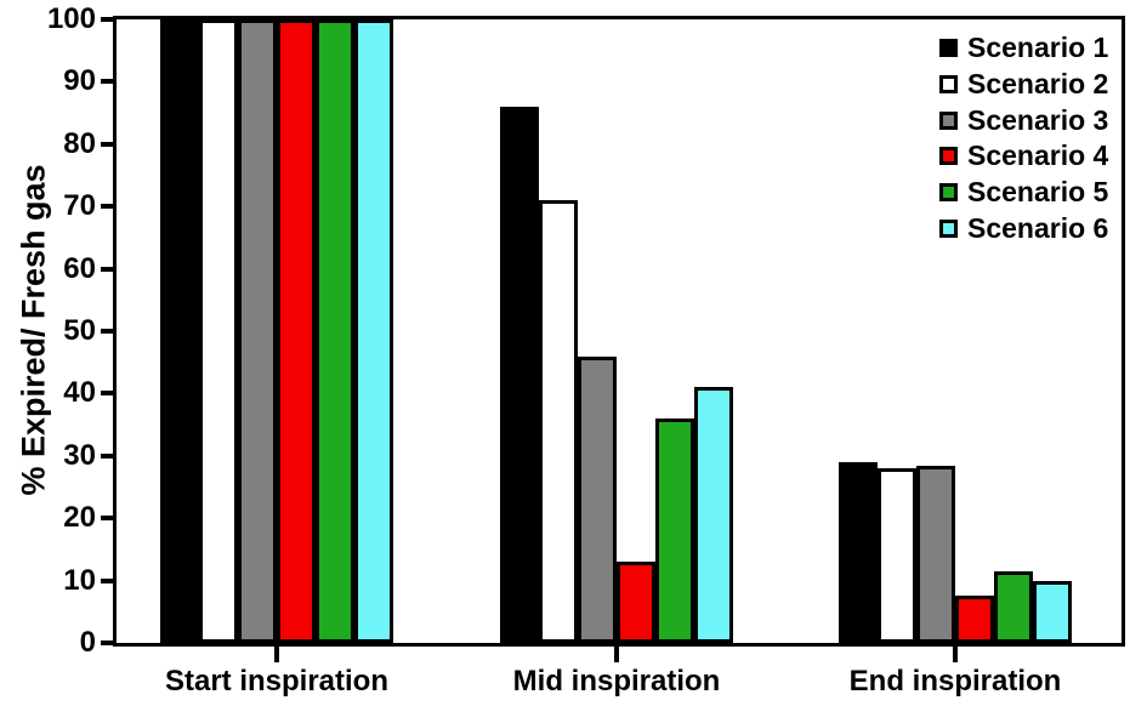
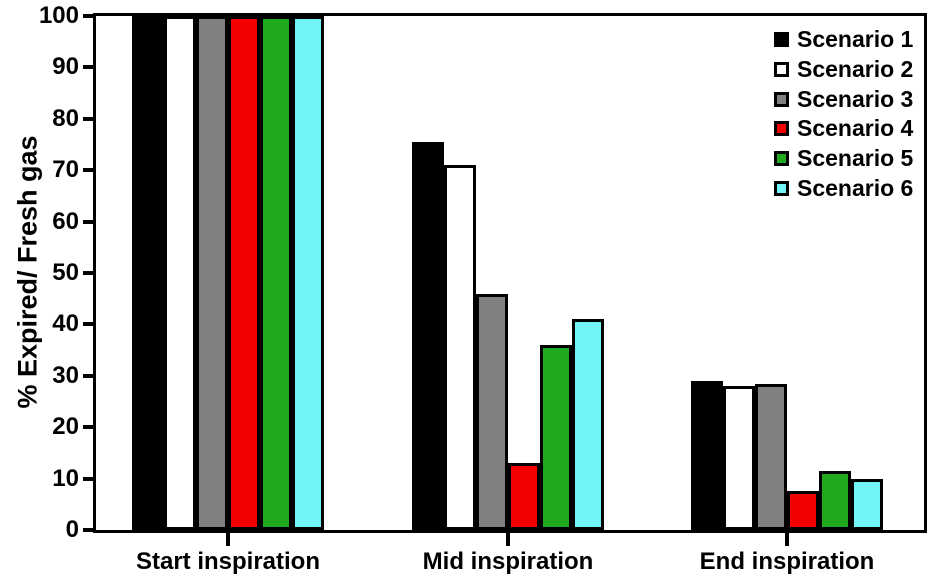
Scenario 1/Mid inspiration: 86 -> 76
